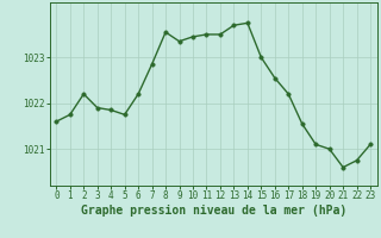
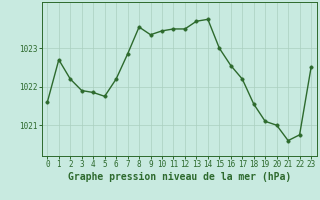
1: 1021.75 -> 1022.70
23: 1021.10 -> 1022.50
